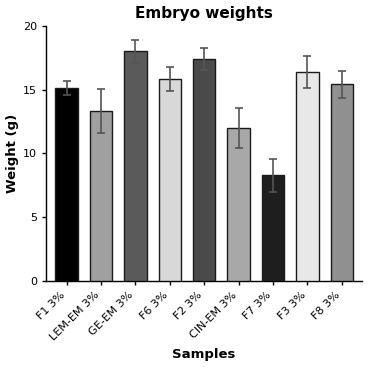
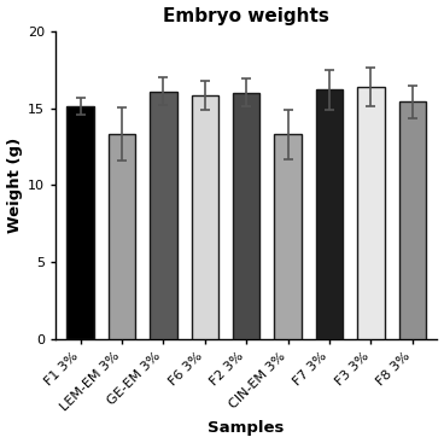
GE-EM 3%: 18.0 -> 16.1
F2 3%: 17.4 -> 16.0
CIN-EM 3%: 12.0 -> 13.3
F7 3%: 8.3 -> 16.2
